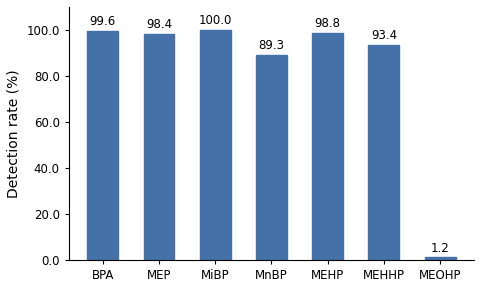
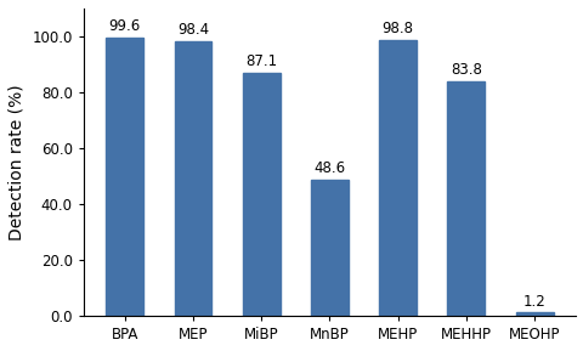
MiBP: 100.0 -> 87.1
MnBP: 89.3 -> 48.6
MEHHP: 93.4 -> 83.8
